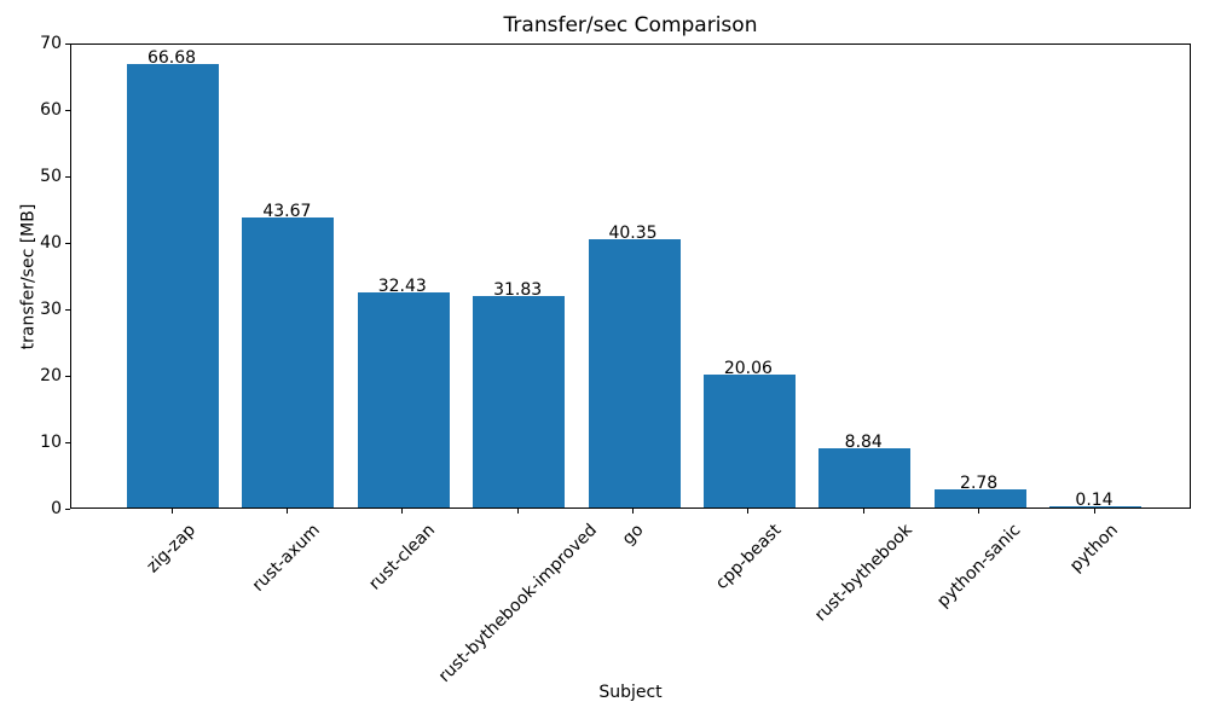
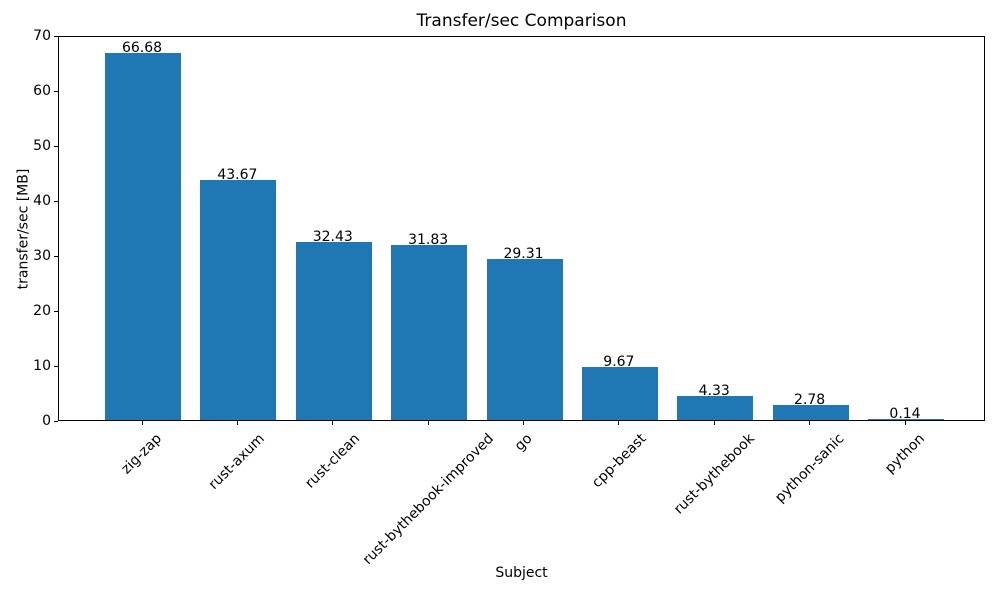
go: 40.35 -> 29.31
cpp-beast: 20.06 -> 9.67
rust-bythebook: 8.84 -> 4.33
